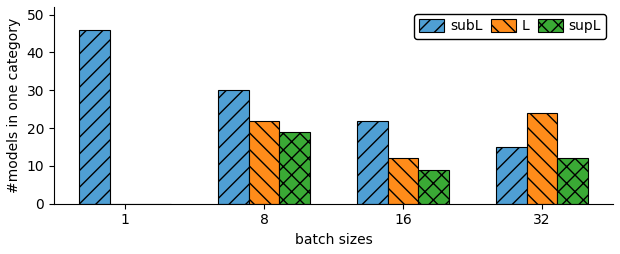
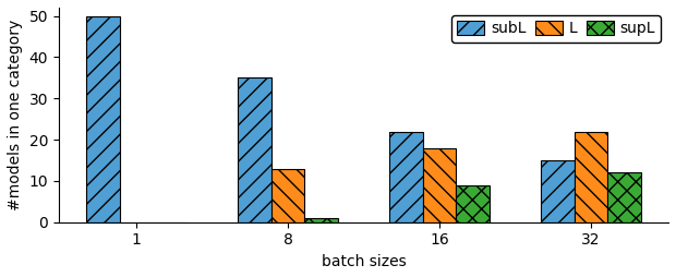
subL/1: 46 -> 50
subL/8: 30 -> 35
L/8: 22 -> 13
supL/8: 19 -> 1
L/16: 12 -> 18
L/32: 24 -> 22
